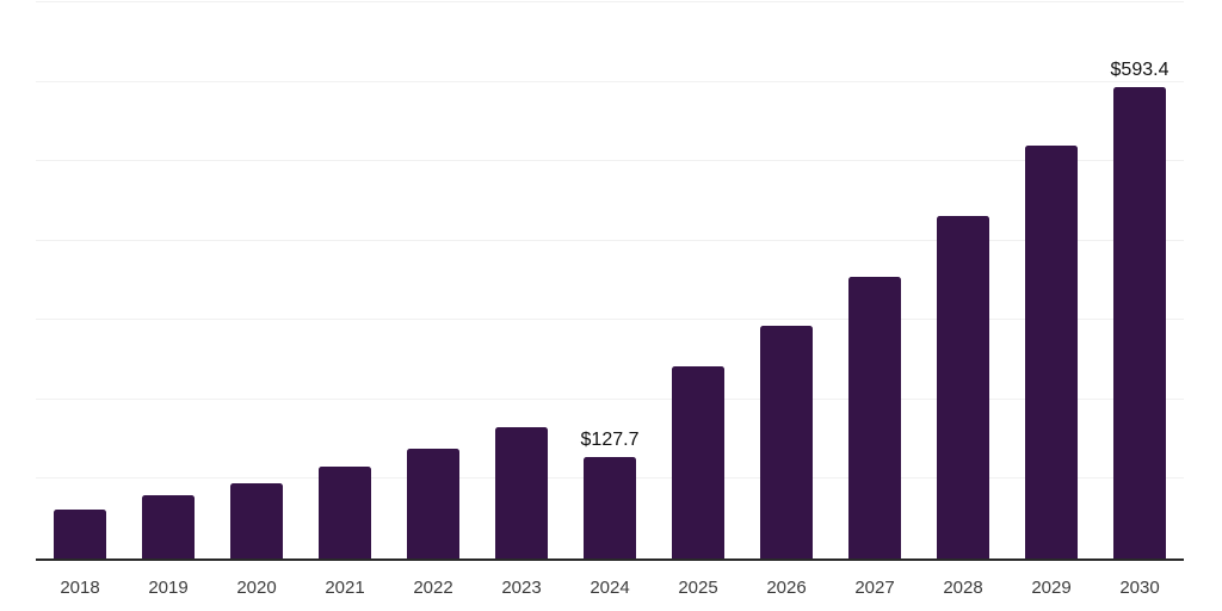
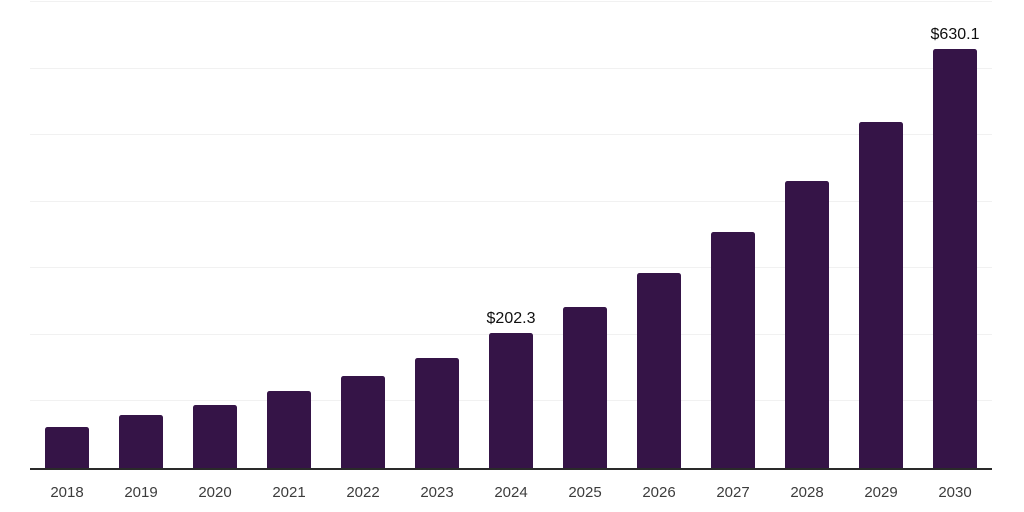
2024: $127.7 -> $202.3
2030: $593.4 -> $630.1
